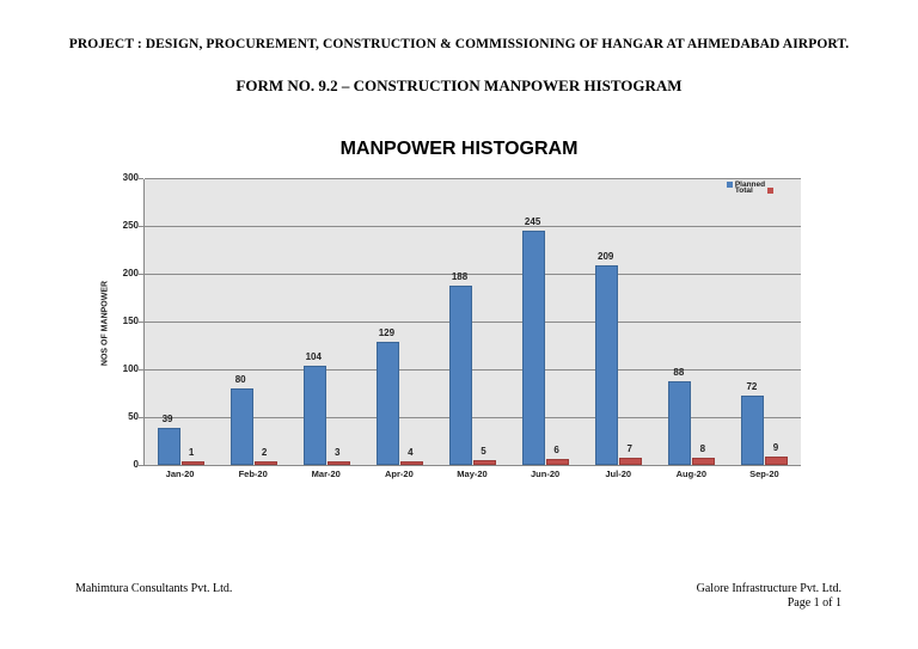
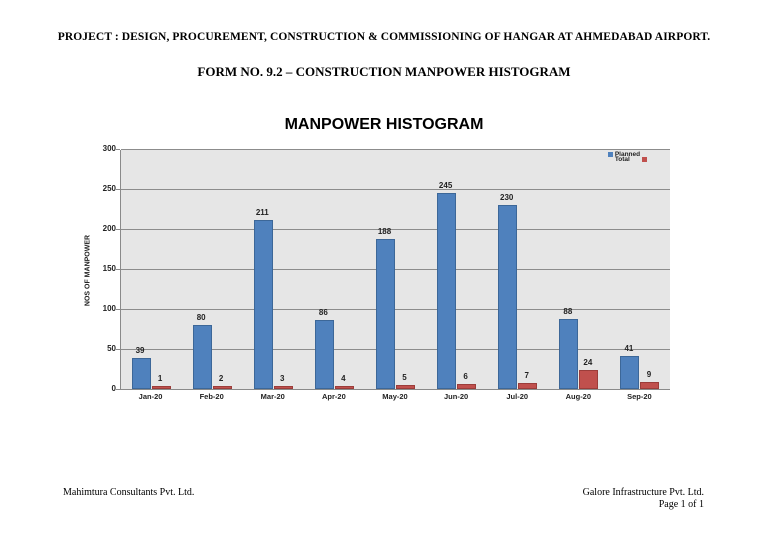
Planned/Mar-20: 104 -> 211
Planned/Apr-20: 129 -> 86
Planned/Jul-20: 209 -> 230
Total/Aug-20: 8 -> 24
Planned/Sep-20: 72 -> 41
